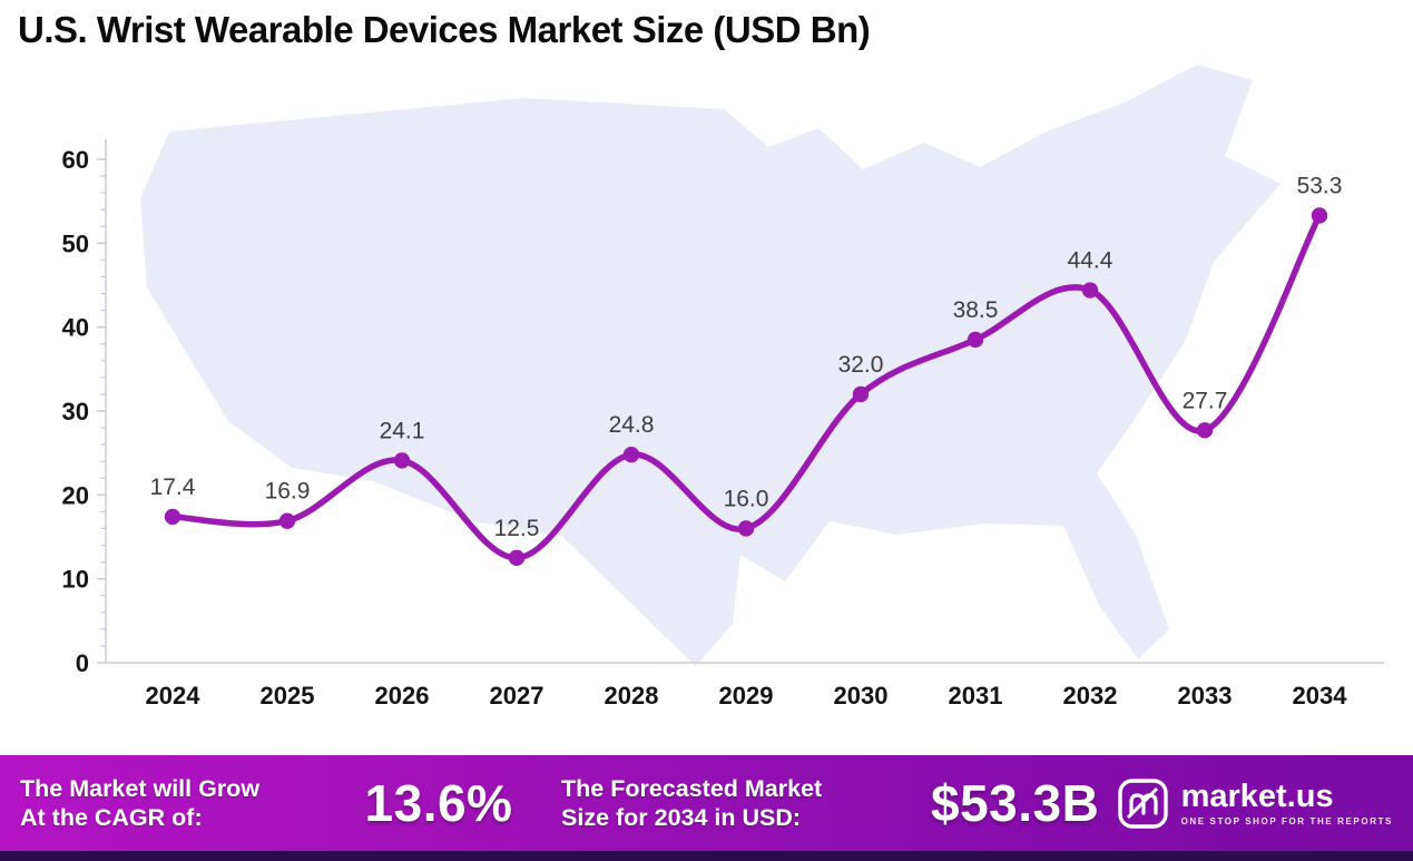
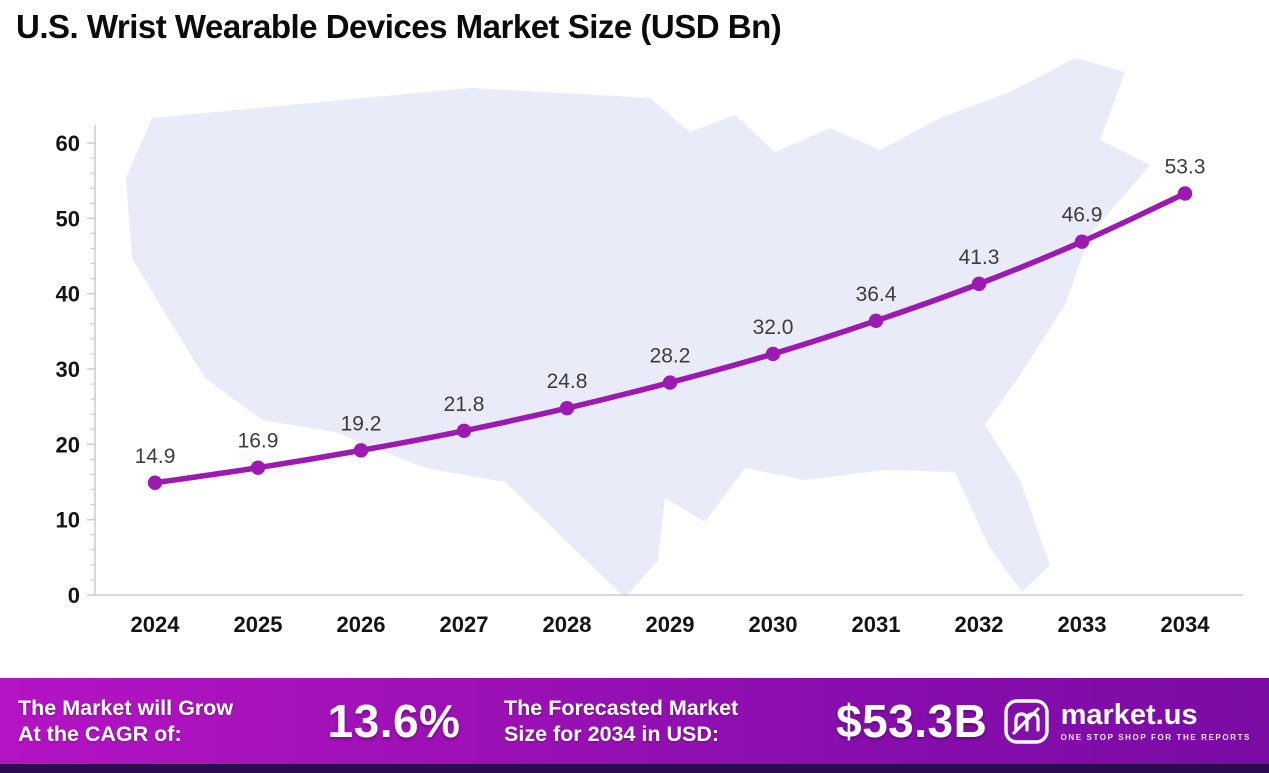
2024: 17.4 -> 14.9
2026: 24.1 -> 19.2
2027: 12.5 -> 21.8
2029: 16.0 -> 28.2
2031: 38.5 -> 36.4
2032: 44.4 -> 41.3
2033: 27.7 -> 46.9
